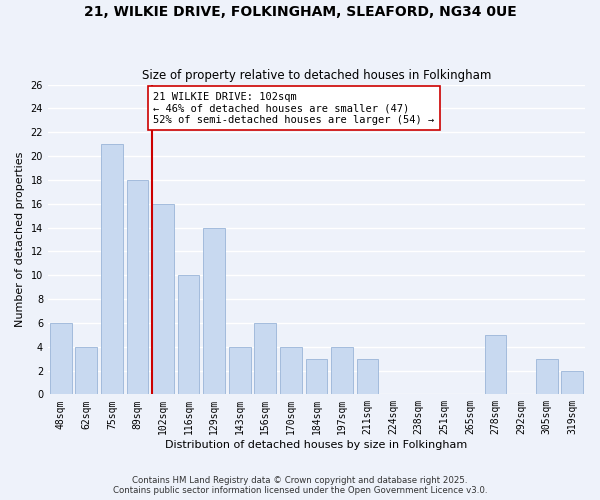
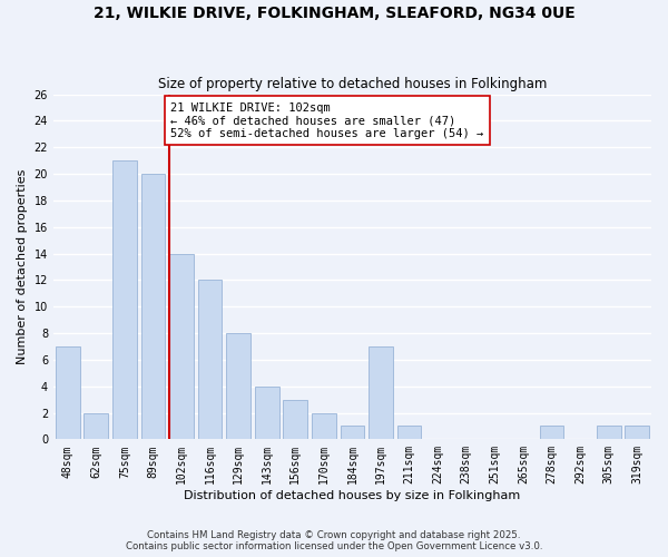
48sqm: 6 -> 7
62sqm: 4 -> 2
89sqm: 18 -> 20
102sqm: 16 -> 14
116sqm: 10 -> 12
129sqm: 14 -> 8
156sqm: 6 -> 3
170sqm: 4 -> 2
184sqm: 3 -> 1
197sqm: 4 -> 7
211sqm: 3 -> 1
278sqm: 5 -> 1
305sqm: 3 -> 1
319sqm: 2 -> 1
